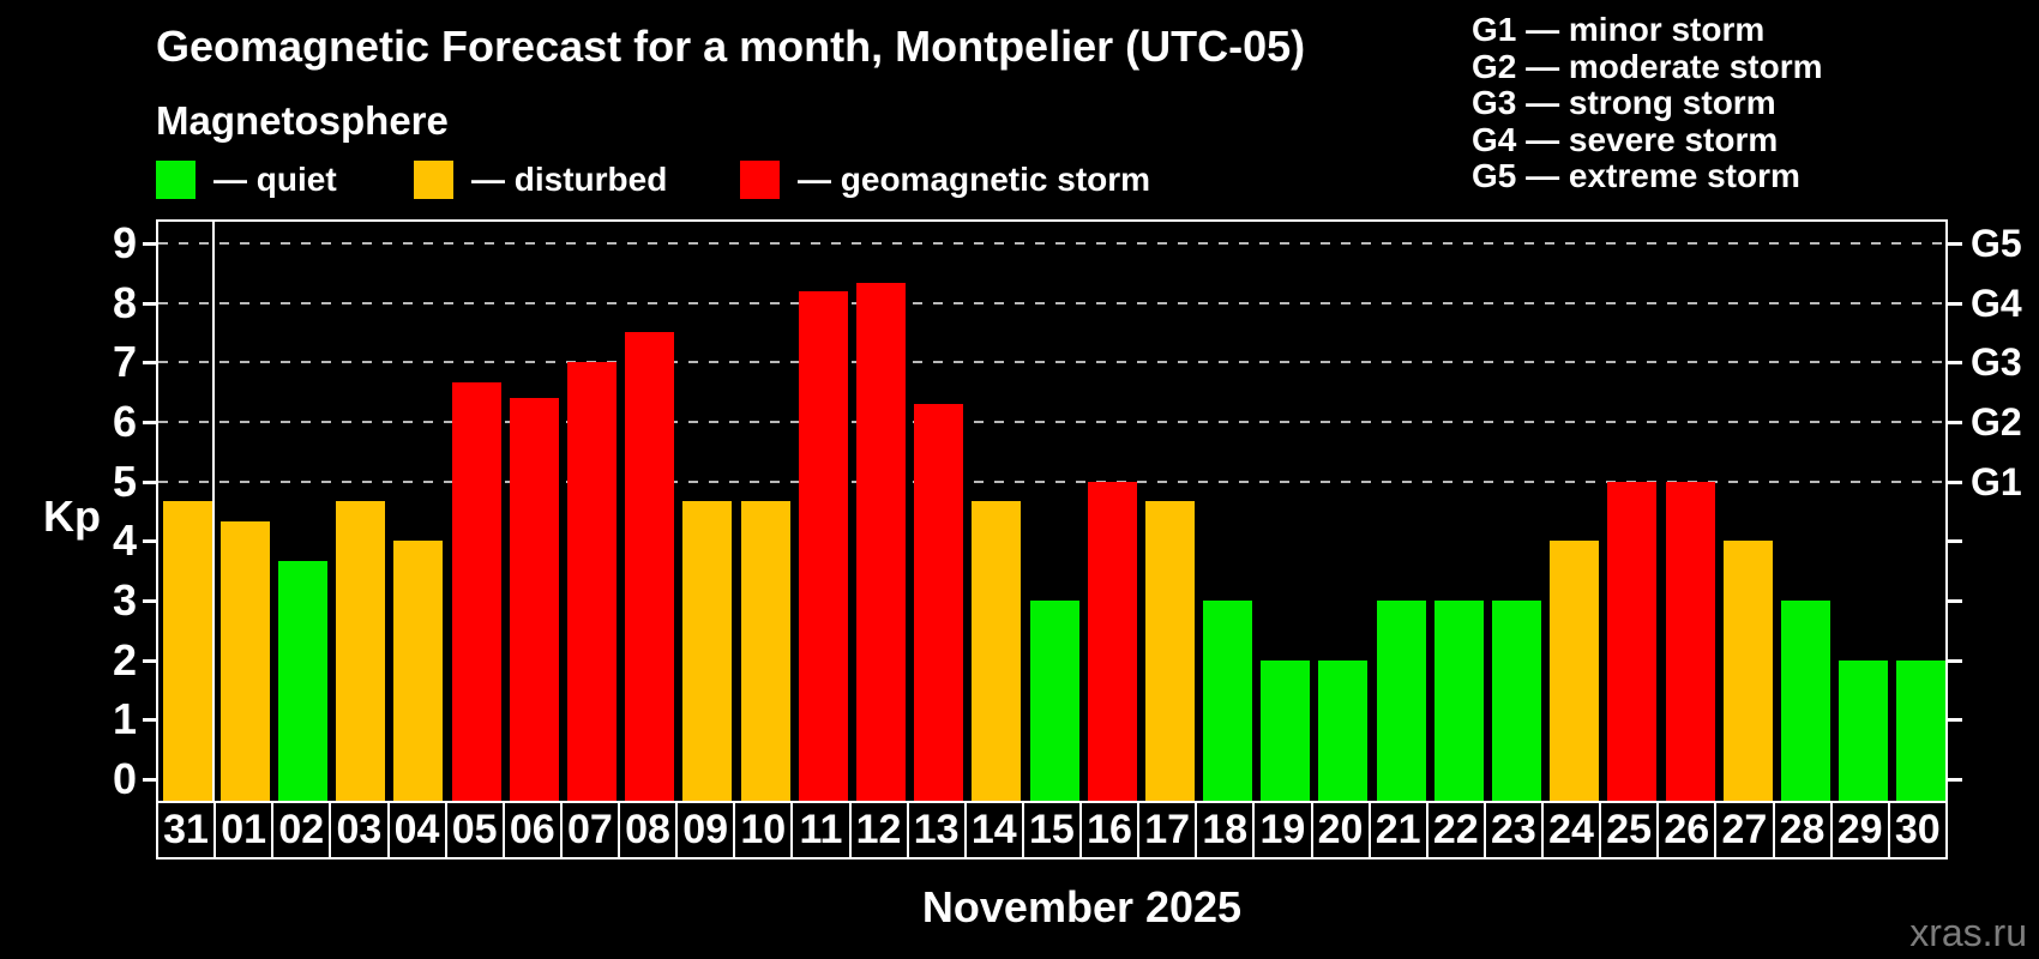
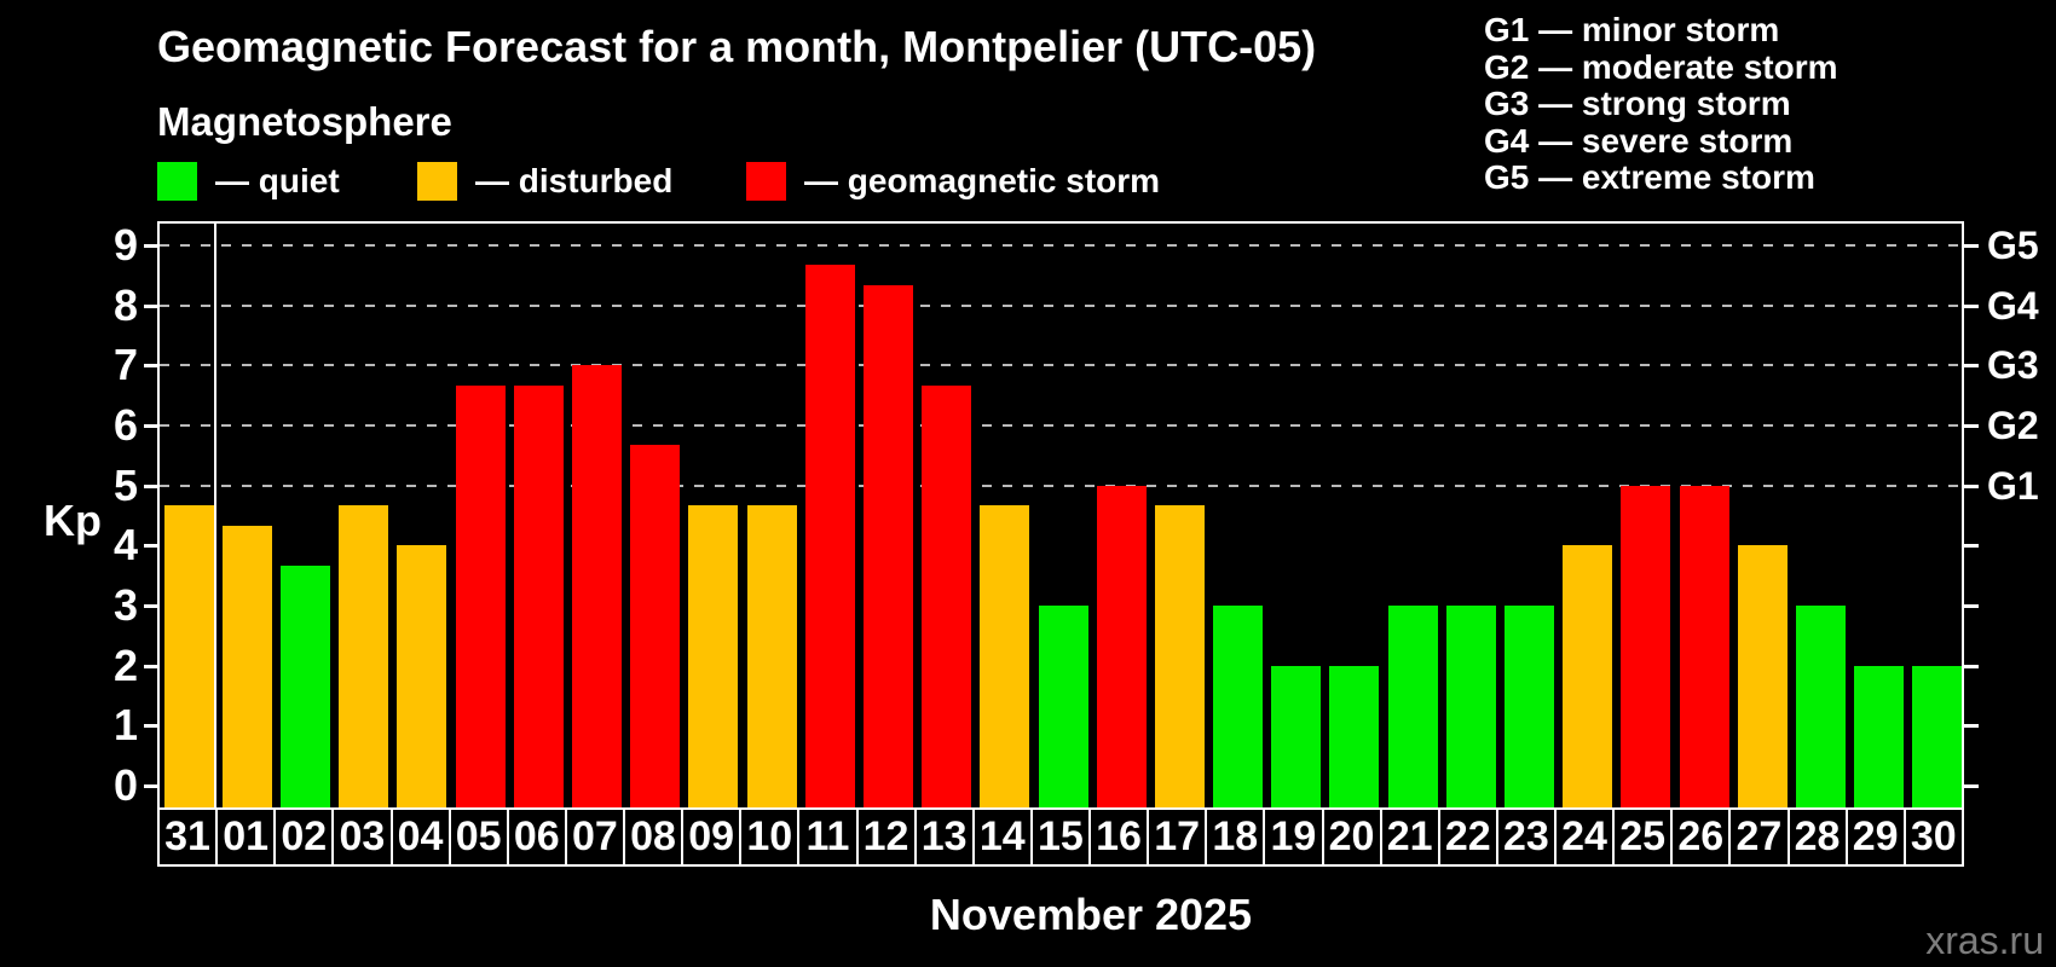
06: 6.4 -> 6.7
08: 7.5 -> 5.7
11: 8.2 -> 8.7
13: 6.3 -> 6.7
